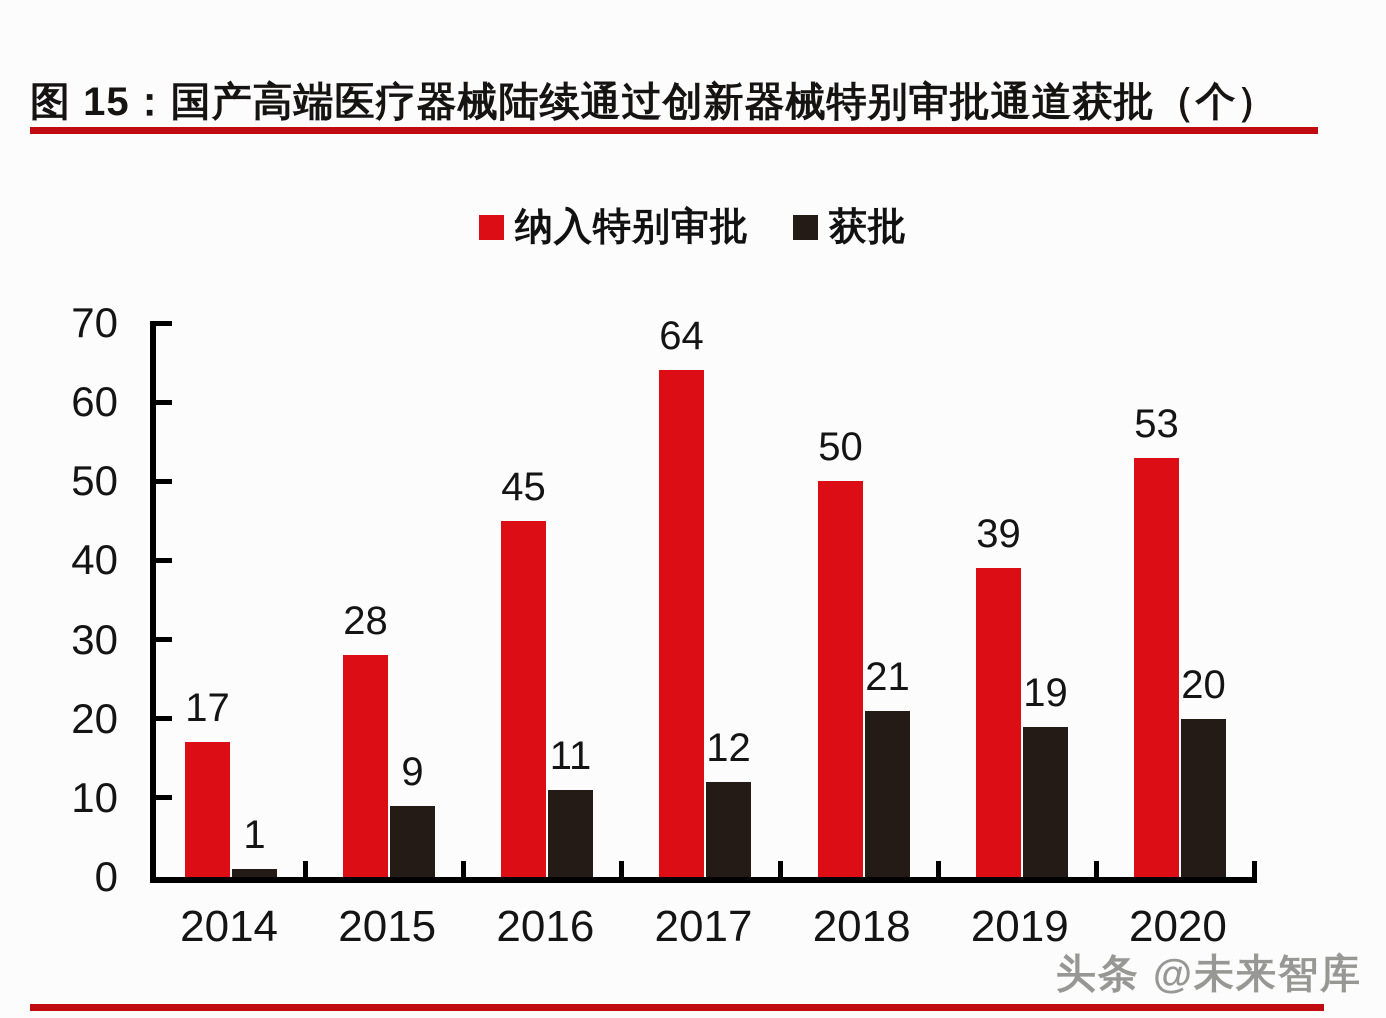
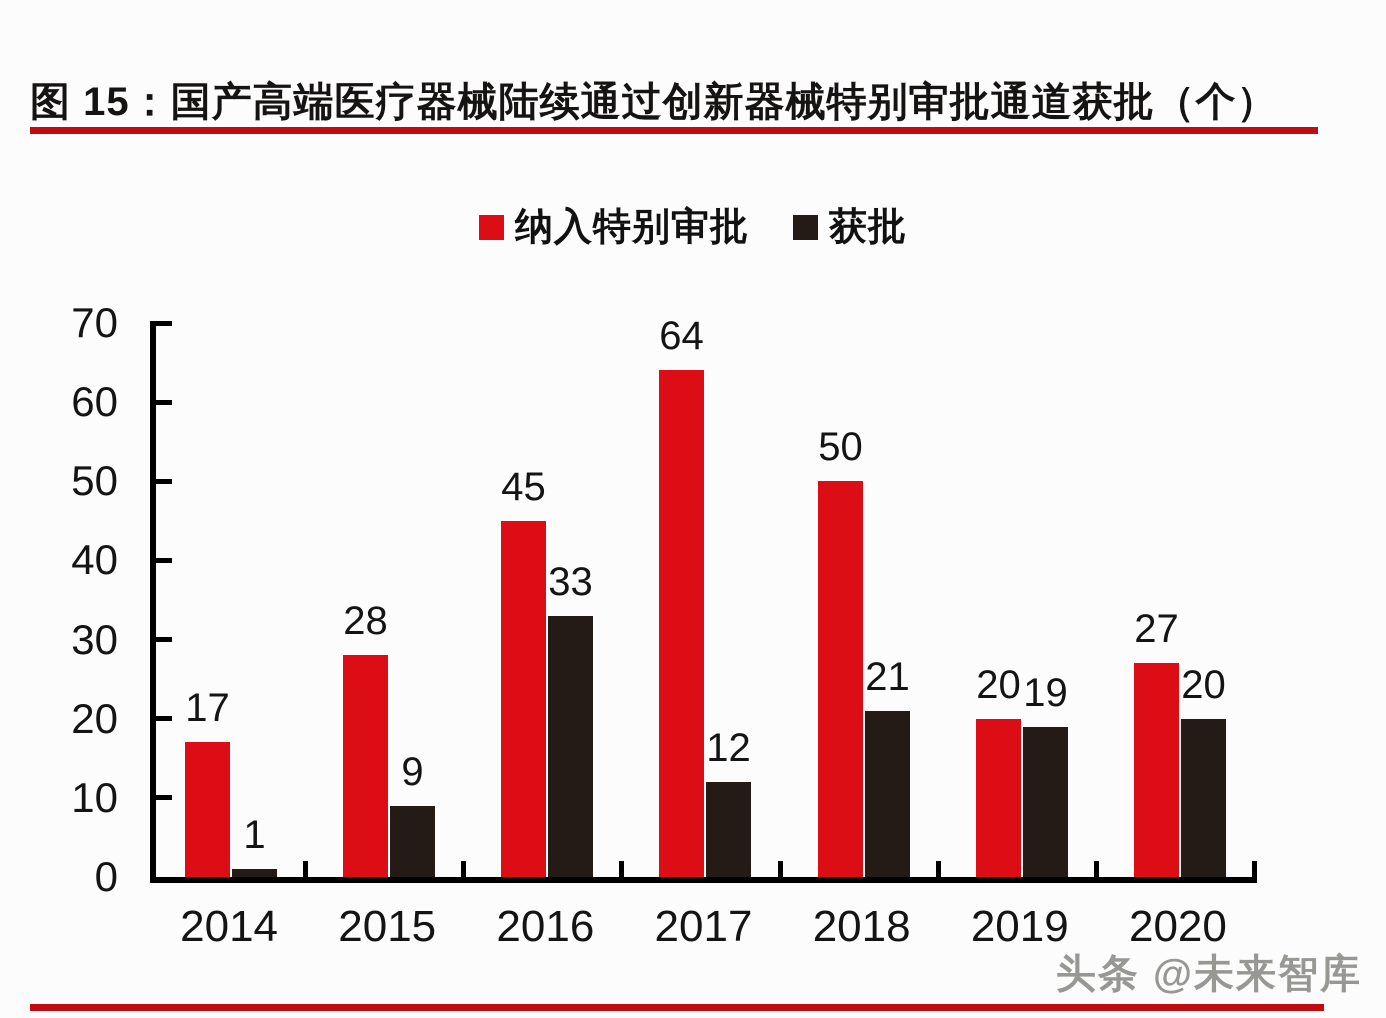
获批/2016: 11 -> 33
纳入特别审批/2019: 39 -> 20
纳入特别审批/2020: 53 -> 27
